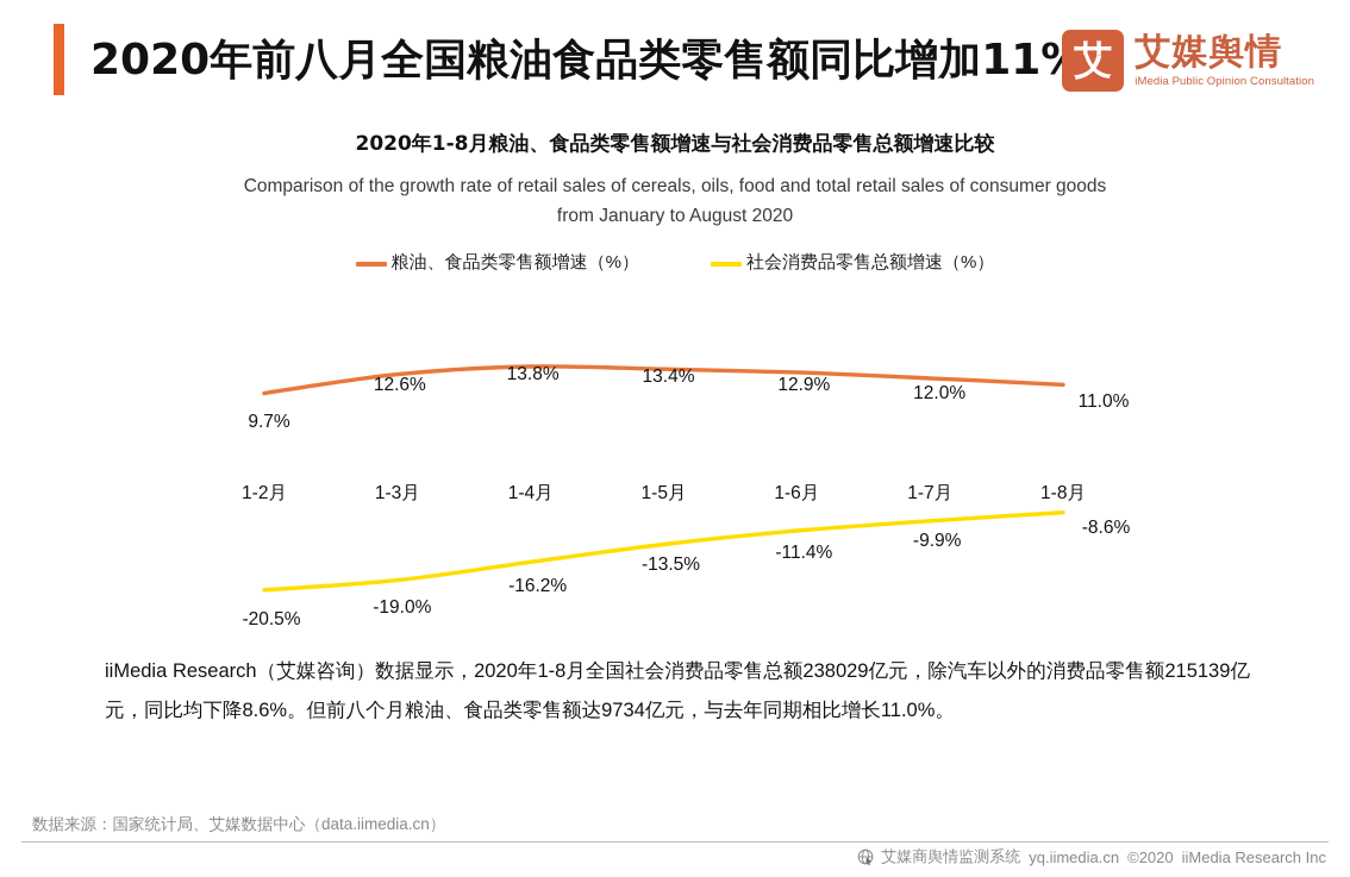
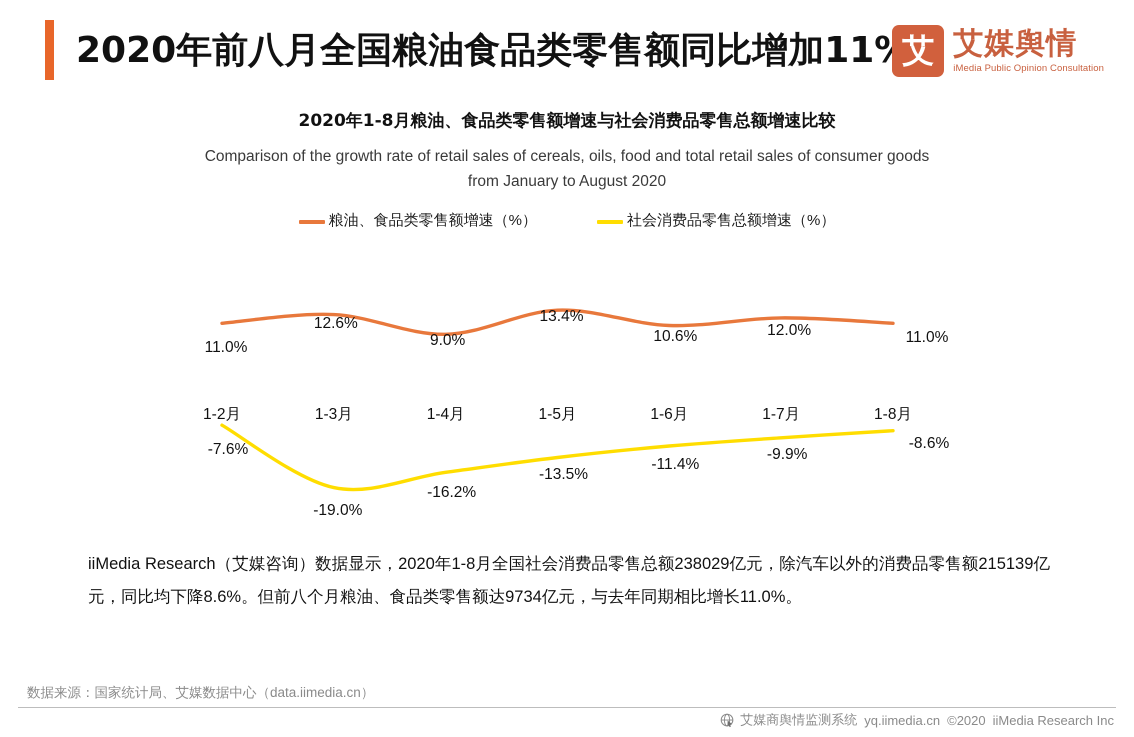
粮油、食品类零售额增速（%）/1-2月: 9.7% -> 11.0%
社会消费品零售总额增速（%）/1-2月: -20.5% -> -7.6%
粮油、食品类零售额增速（%）/1-4月: 13.8% -> 9.0%
粮油、食品类零售额增速（%）/1-6月: 12.9% -> 10.6%
